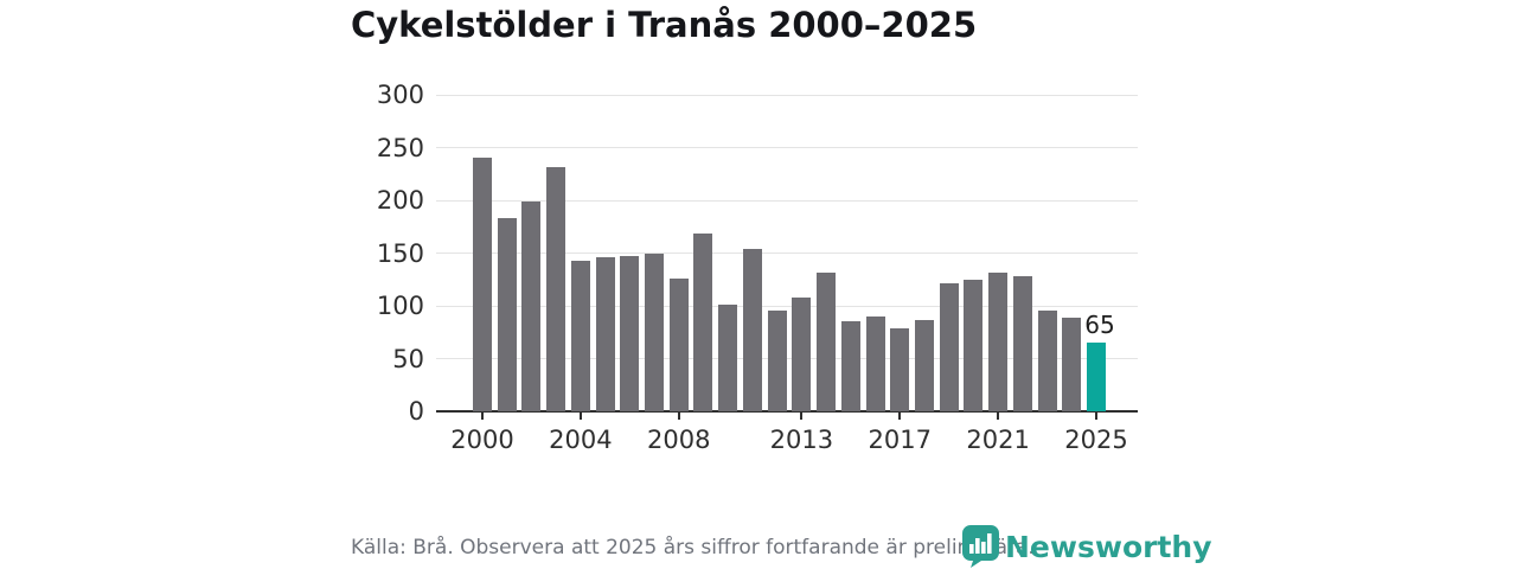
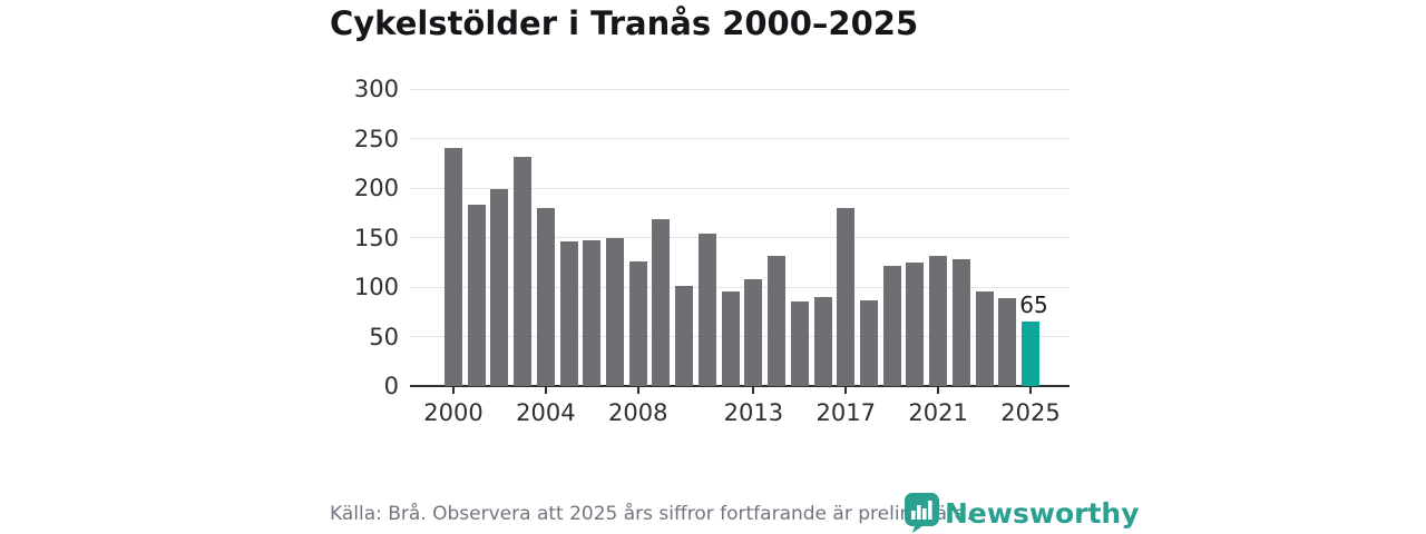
2004: 140 -> 180
2017: 80 -> 180
